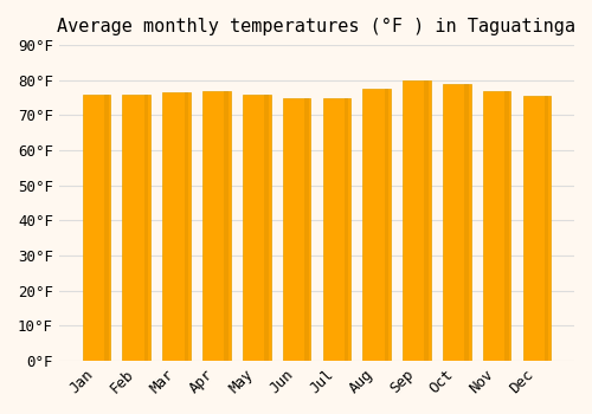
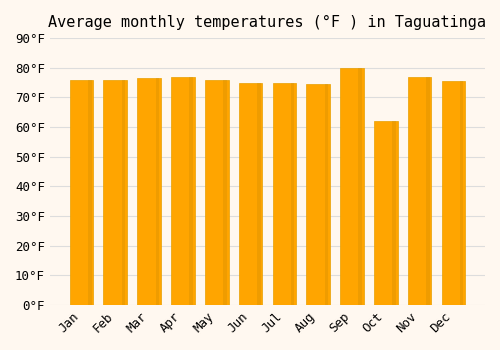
Aug: 77.5°F -> 74.5°F
Oct: 79.0°F -> 62.0°F
